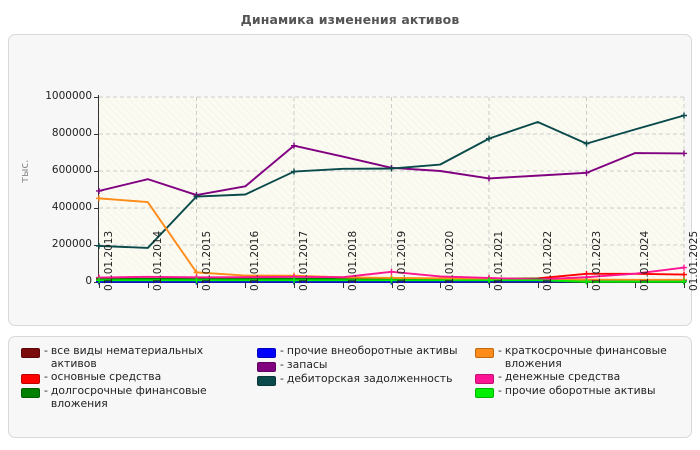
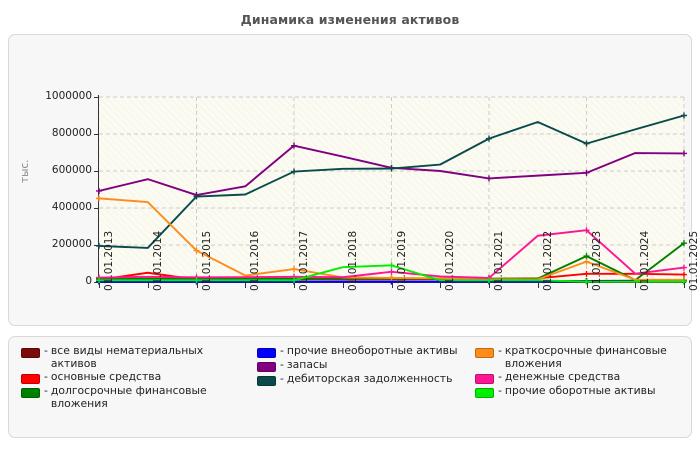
основные средства/01.01.2014: 10000 -> 50000
краткосрочные финансовые вложения/01.01.2015: 50000 -> 170000
краткосрочные финансовые вложения/01.01.2017: 30000 -> 70000
прочие оборотные активы/01.01.2018: 10000 -> 80000
прочие оборотные активы/01.01.2019: 10000 -> 90000
денежные средства/01.01.2022: 10000 -> 250000
долгосрочные финансовые вложения/01.01.2023: 10000 -> 140000
краткосрочные финансовые вложения/01.01.2023: 10000 -> 110000
денежные средства/01.01.2023: 30000 -> 280000
долгосрочные финансовые вложения/01.01.2025: 10000 -> 210000
